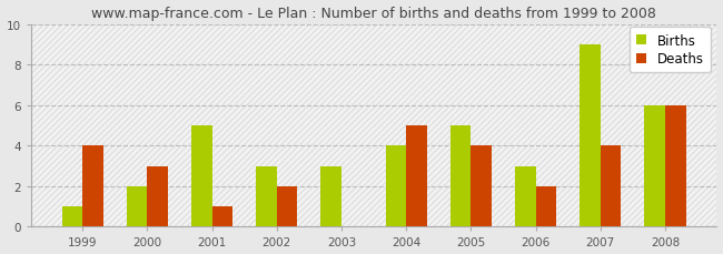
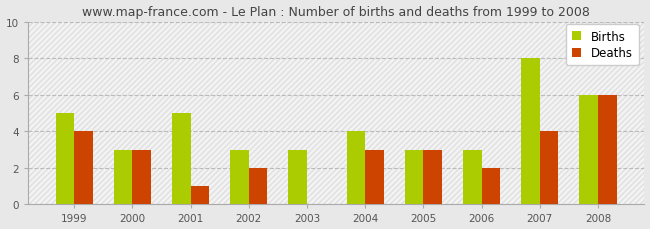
Births/1999: 1 -> 5
Births/2000: 2 -> 3
Deaths/2004: 5 -> 3
Births/2005: 5 -> 3
Deaths/2005: 4 -> 3
Births/2007: 9 -> 8
